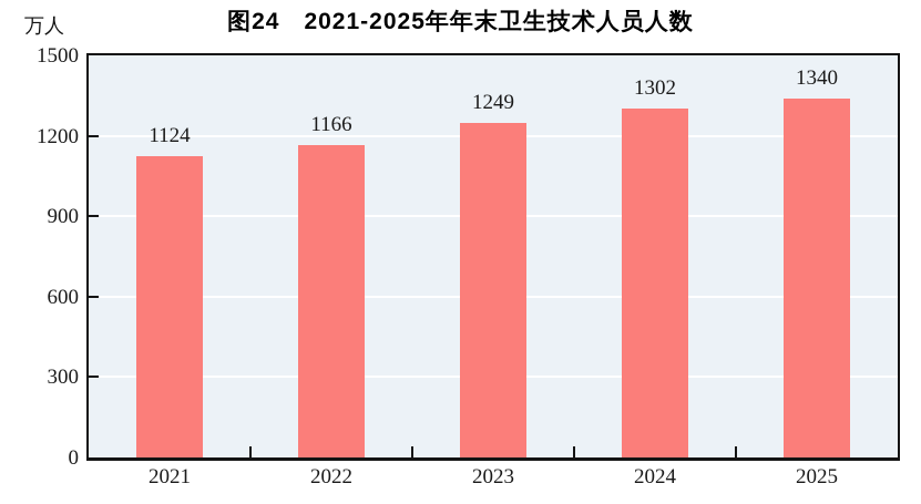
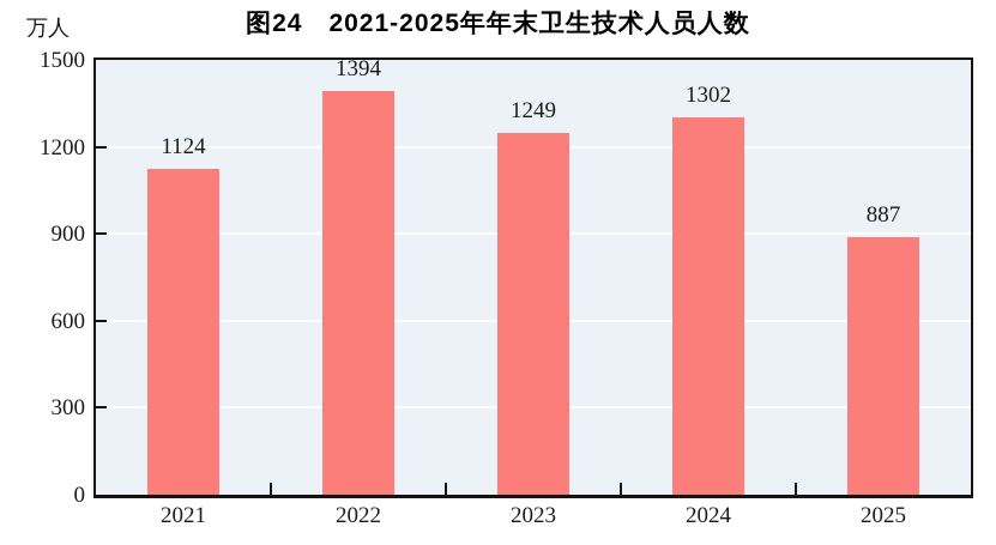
2022: 1166 -> 1394
2025: 1340 -> 887
